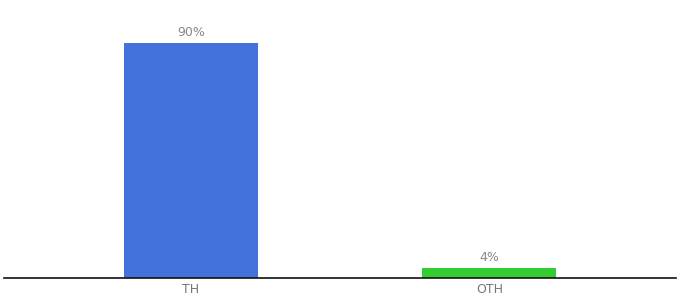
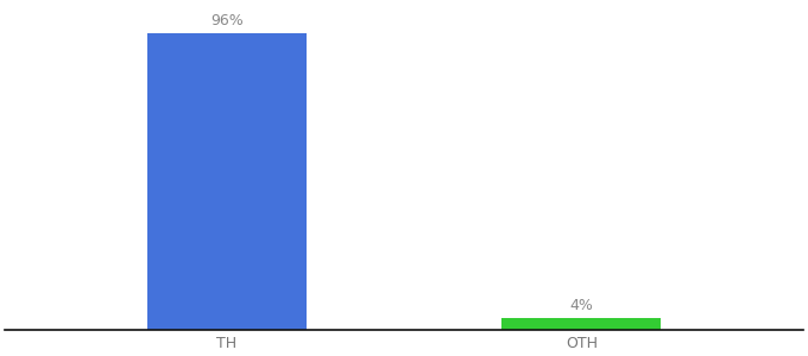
TH: 90% -> 96%
